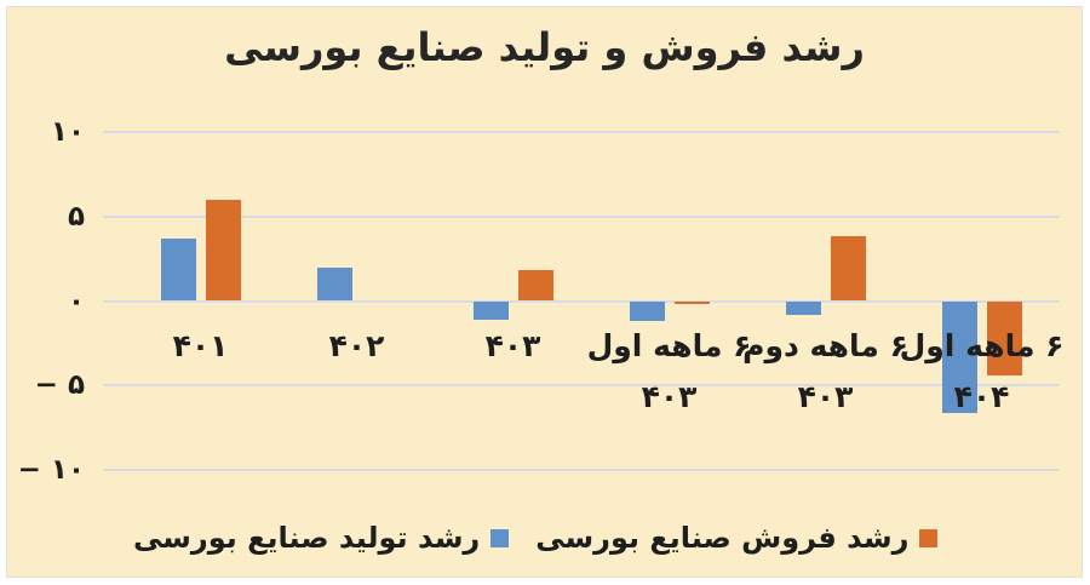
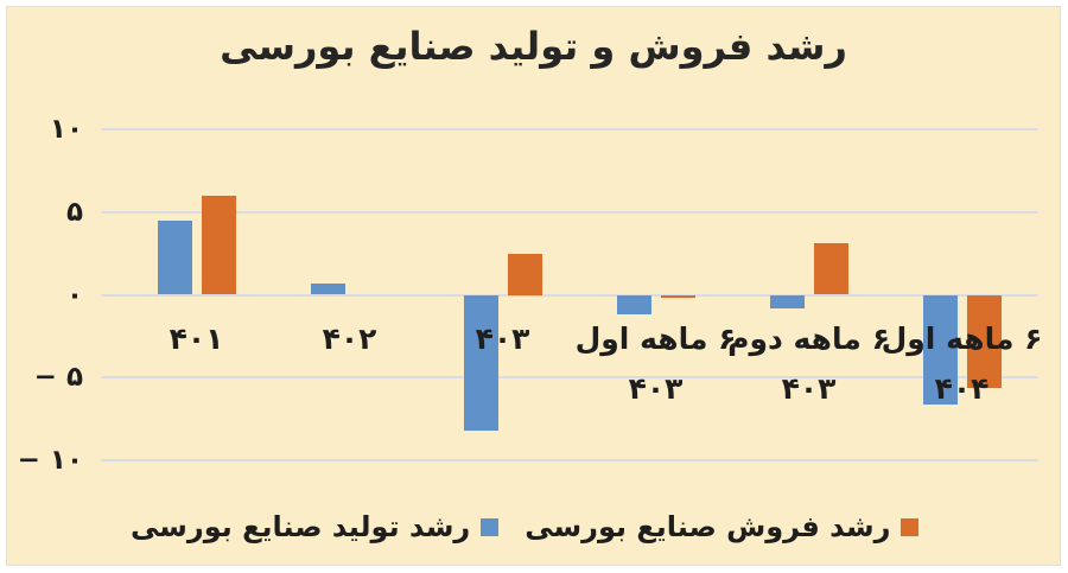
رشد تولید صنایع بورسی/۴۰۱: 3.7 -> 4.5
رشد تولید صنایع بورسی/۴۰۲: 2.0 -> 0.7
رشد تولید صنایع بورسی/۴۰۳: -1.1 -> -8.2
رشد فروش صنایع بورسی/۴۰۳: 1.8 -> 2.5
رشد فروش صنایع بورسی/۶ ماهه دوم ۴۰۳: 3.8 -> 3.1
رشد فروش صنایع بورسی/۶ ماهه اول ۴۰۴: -4.4 -> -5.6
